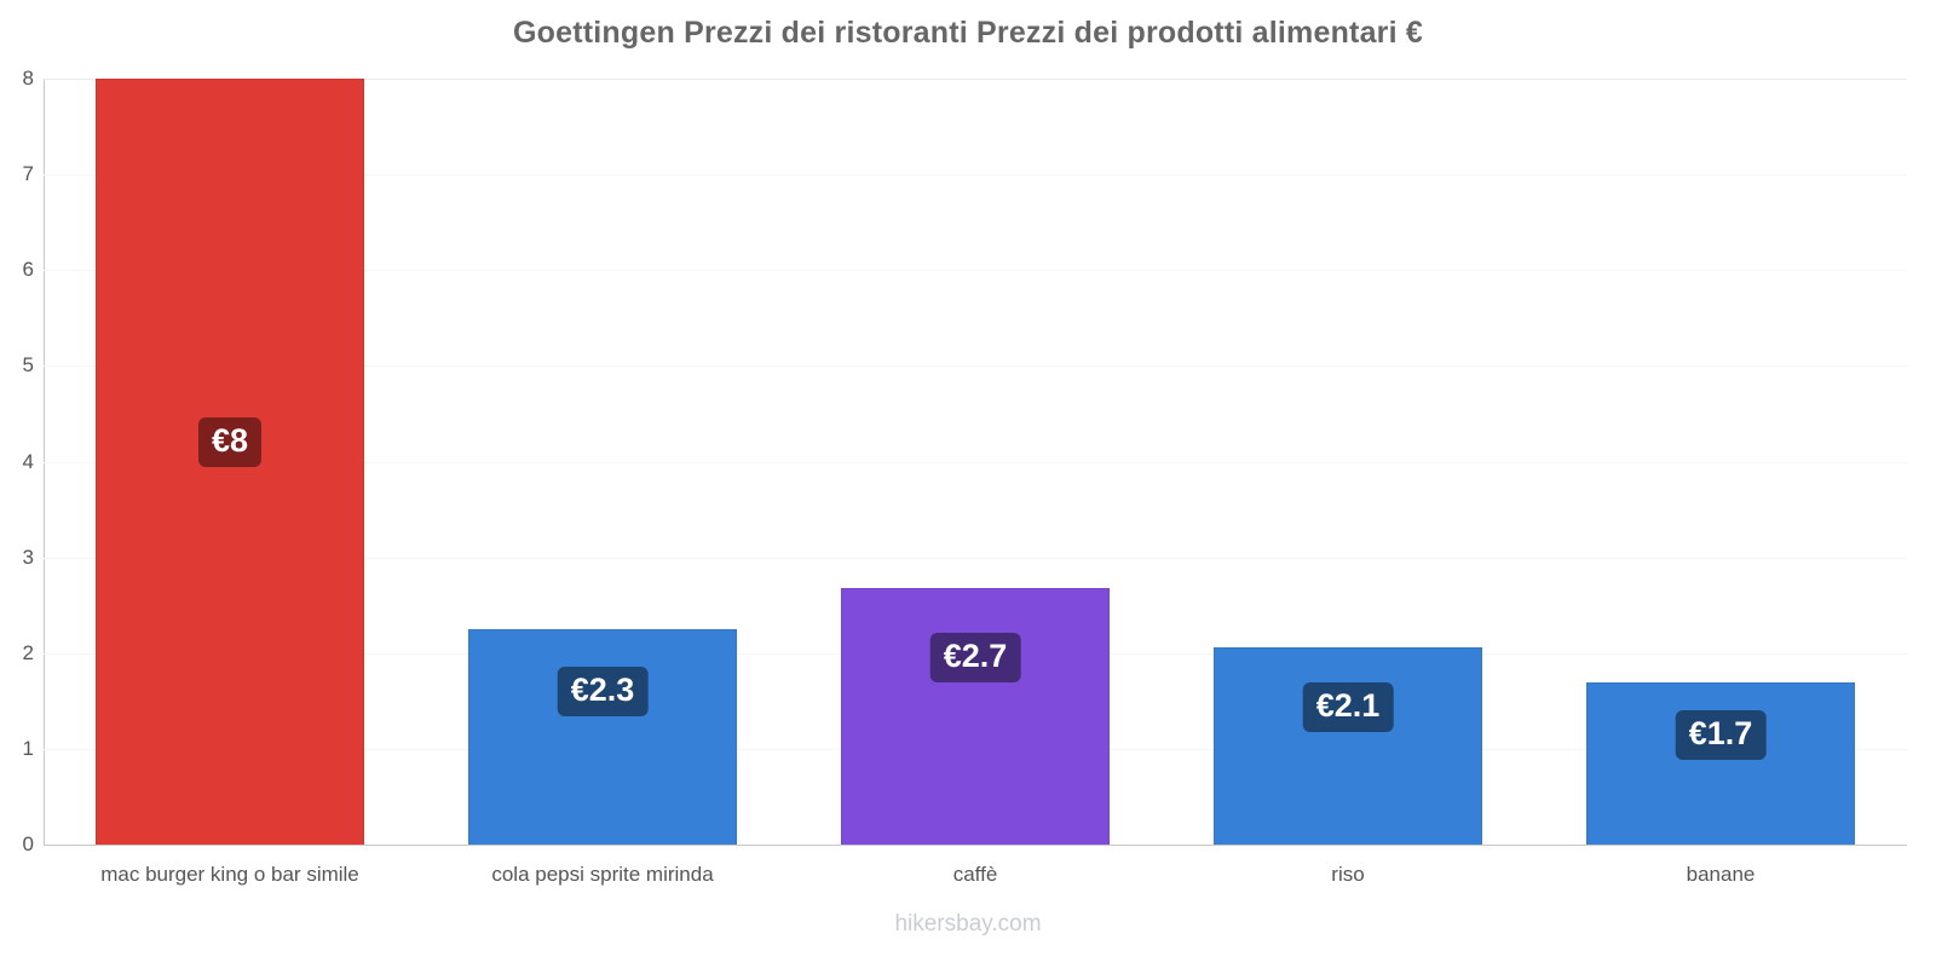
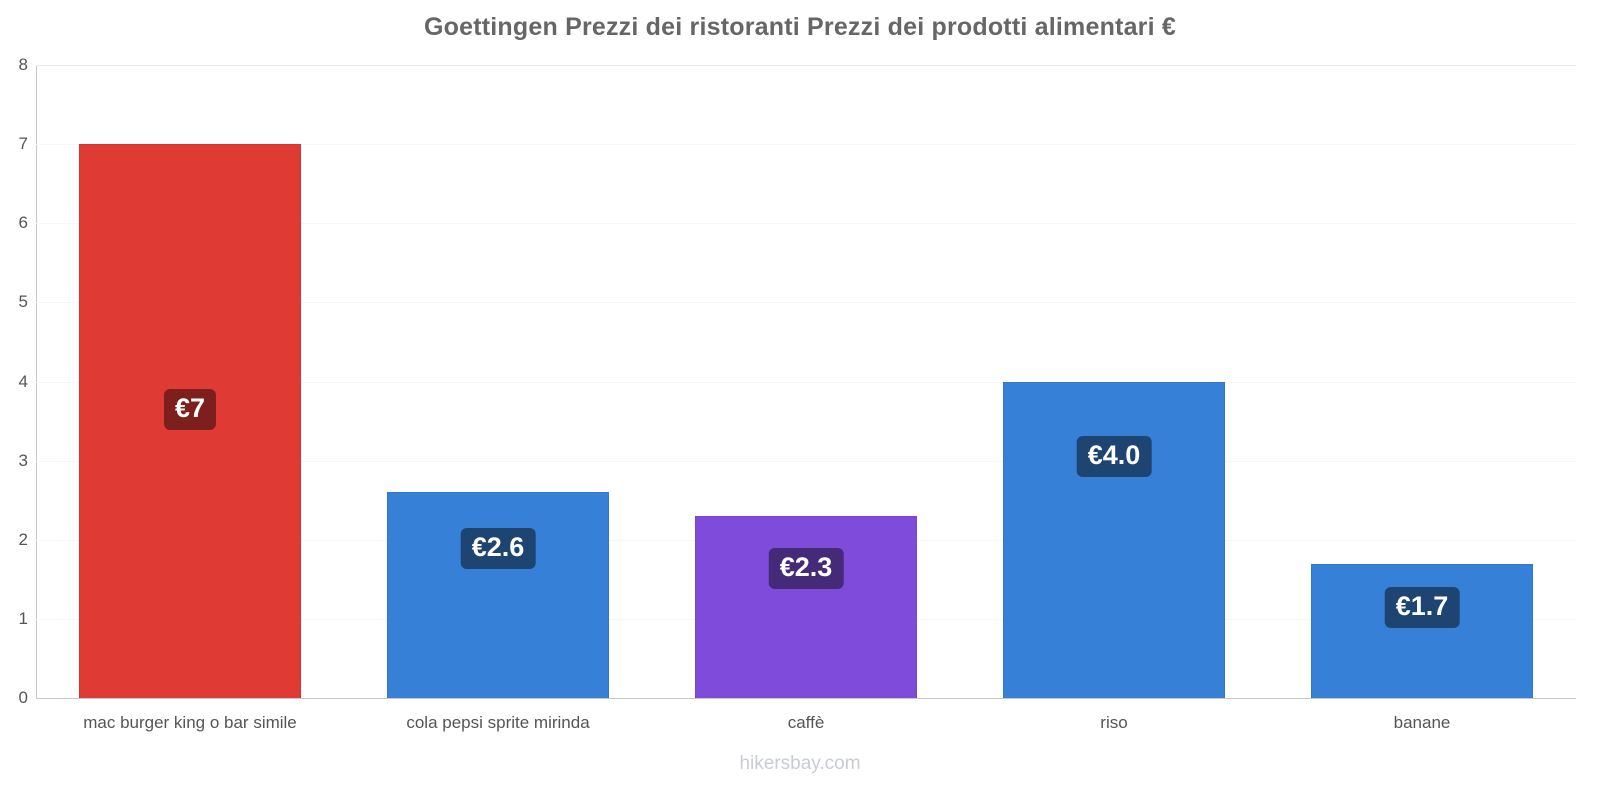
mac burger king o bar simile: €8 -> €7
cola pepsi sprite mirinda: €2.3 -> €2.6
caffè: €2.7 -> €2.3
riso: €2.1 -> €4.0
